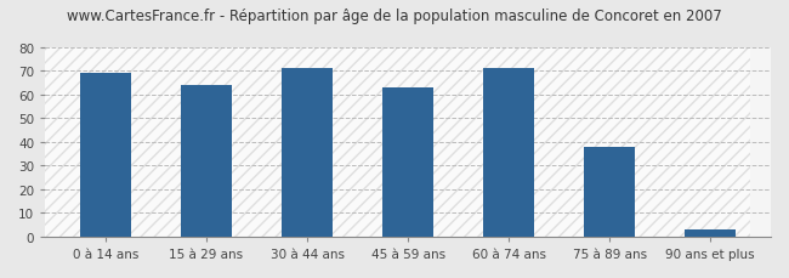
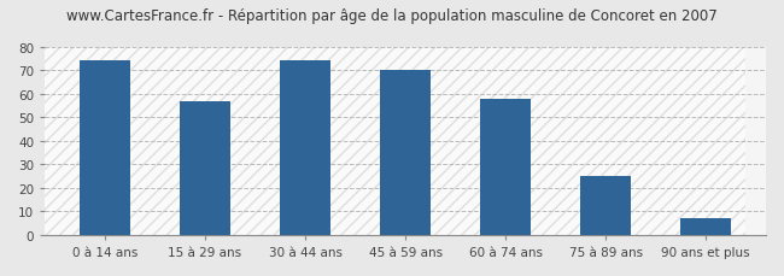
0 à 14 ans: 69 -> 74
15 à 29 ans: 64 -> 57
30 à 44 ans: 71 -> 74
45 à 59 ans: 63 -> 70
60 à 74 ans: 71 -> 58
75 à 89 ans: 38 -> 25
90 ans et plus: 3 -> 7
